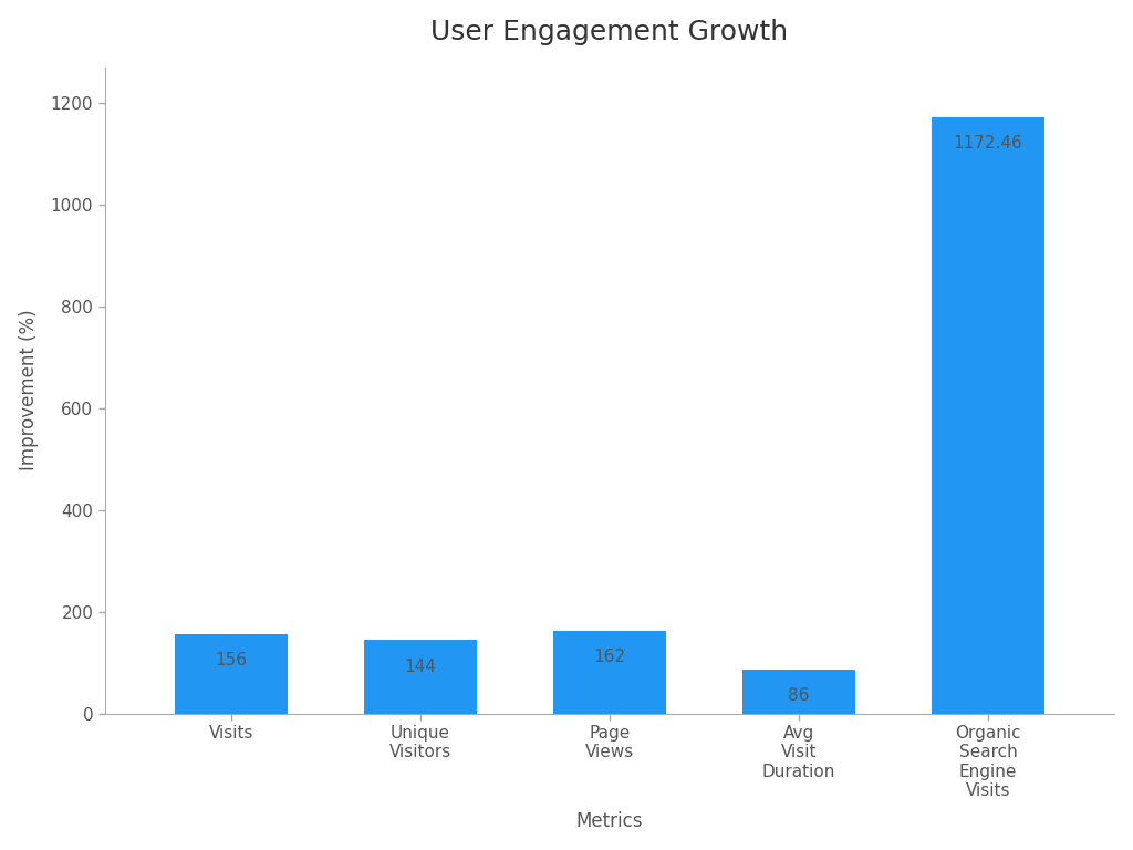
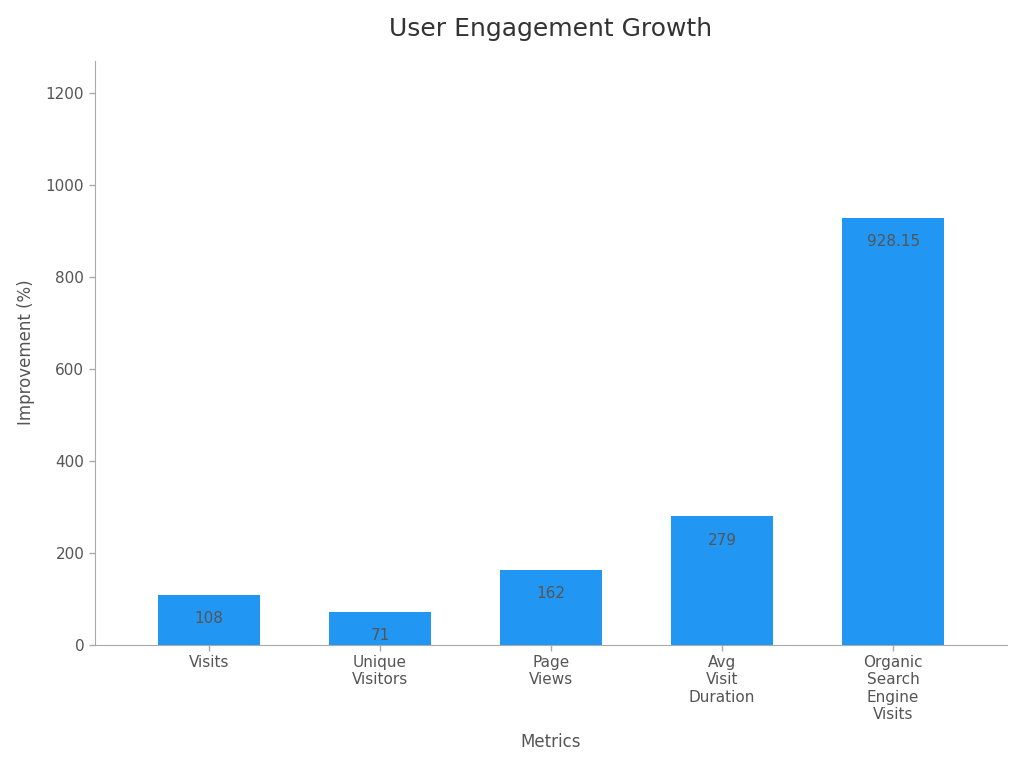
Visits: 156 -> 108
Unique Visitors: 144 -> 71
Avg Visit Duration: 86 -> 279
Organic Search Engine Visits: 1172.46 -> 928.15
